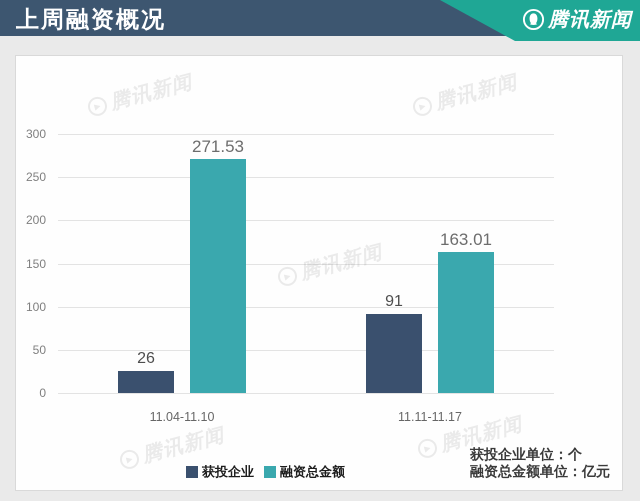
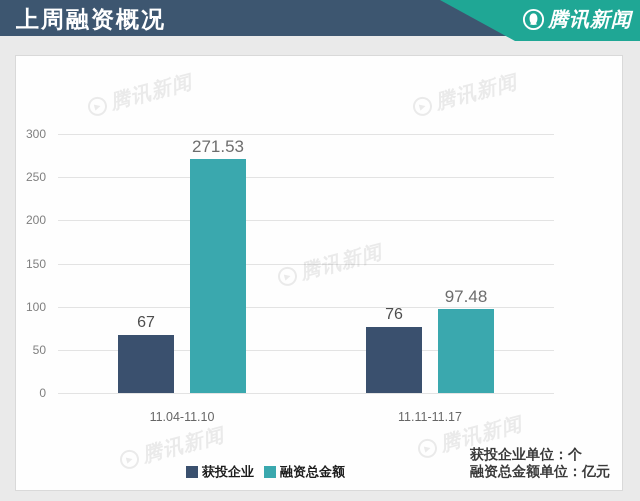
获投企业/11.04-11.10: 26 -> 67
获投企业/11.11-11.17: 91 -> 76
融资总金额/11.11-11.17: 163.01 -> 97.48
